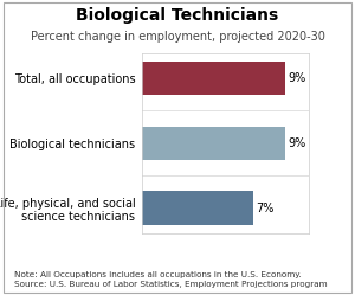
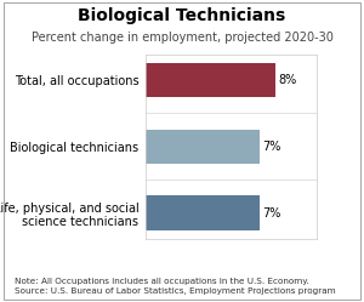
Total, all occupations: 9% -> 8%
Biological technicians: 9% -> 7%
